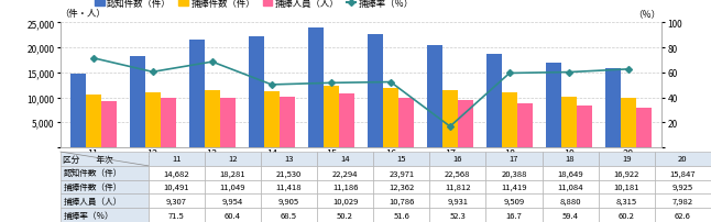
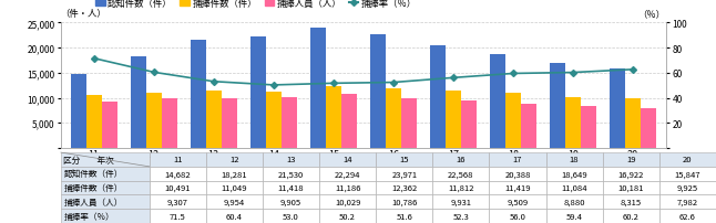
捕捧率（％）/13: 68.5 -> 53.0
捕捧率（％）/17: 16.7 -> 56.0
